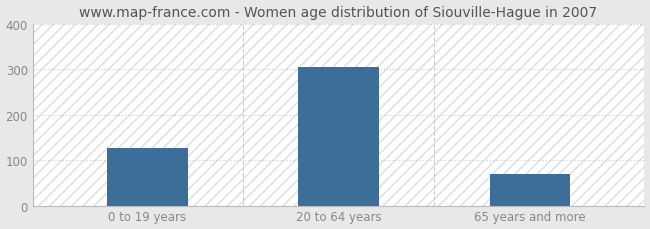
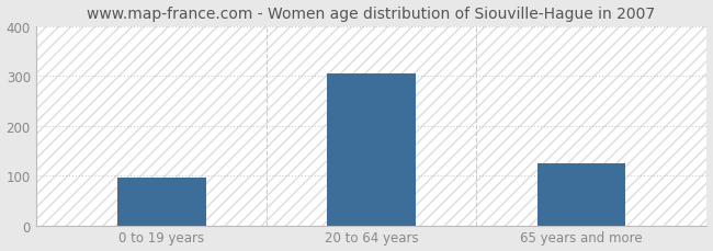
0 to 19 years: 127 -> 95
65 years and more: 70 -> 125
